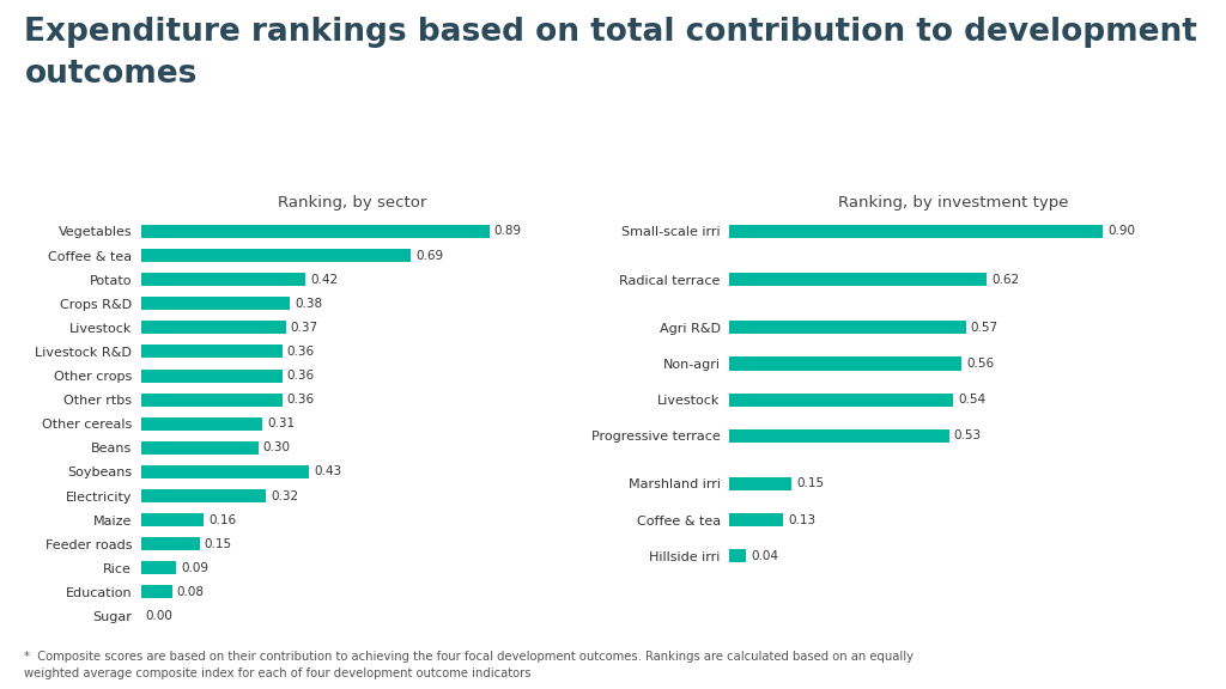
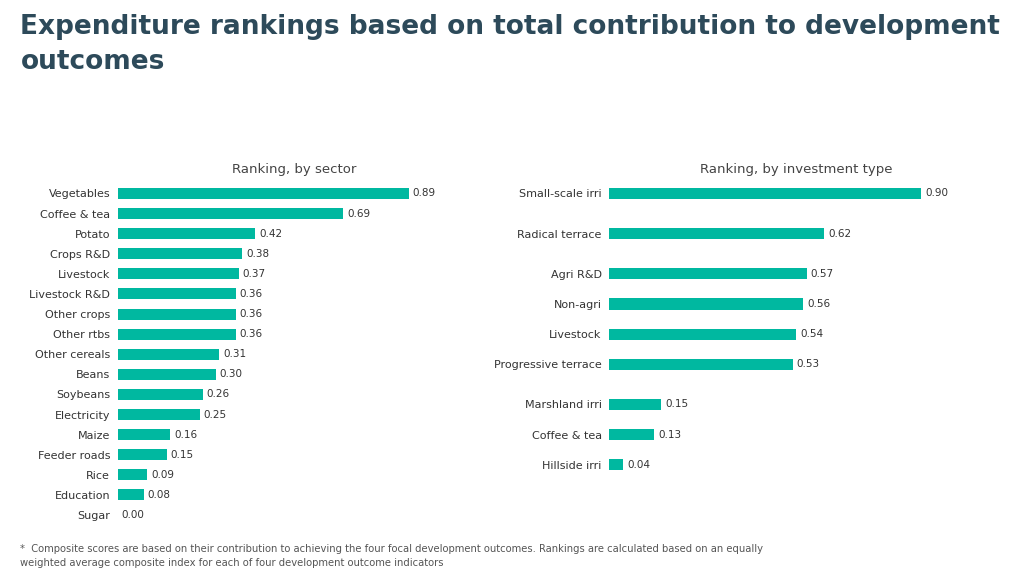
Soybeans: 0.43 -> 0.26
Electricity: 0.32 -> 0.25
